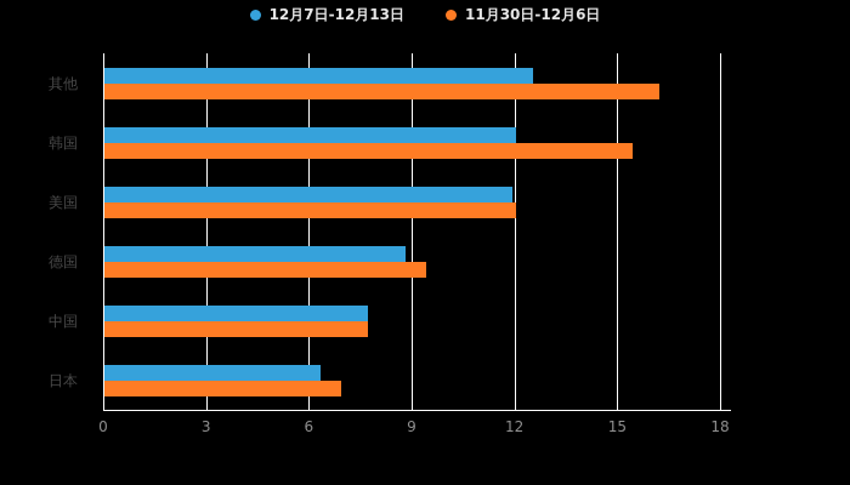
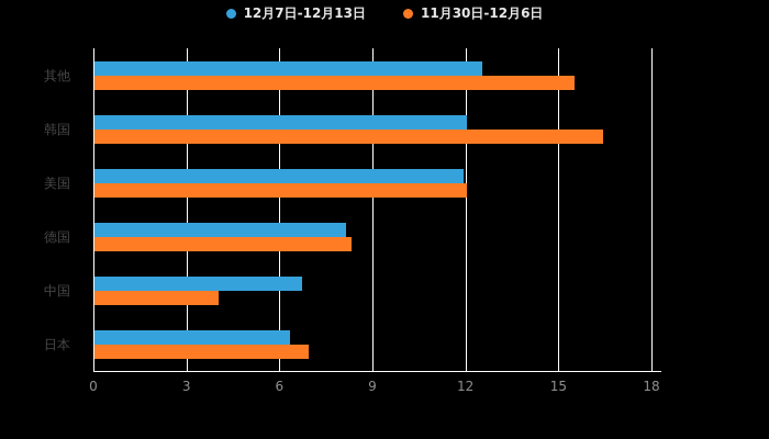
11月30日-12月6日/其他: 16.2 -> 15.5
11月30日-12月6日/韩国: 15.4 -> 16.4
12月7日-12月13日/德国: 8.8 -> 8.1
11月30日-12月6日/德国: 9.4 -> 8.3
12月7日-12月13日/中国: 7.7 -> 6.7
11月30日-12月6日/中国: 7.7 -> 4.0
